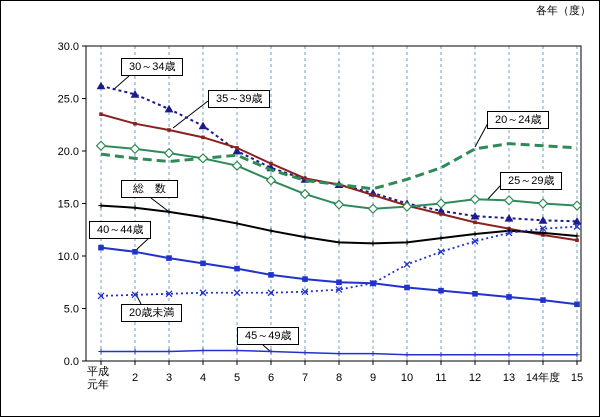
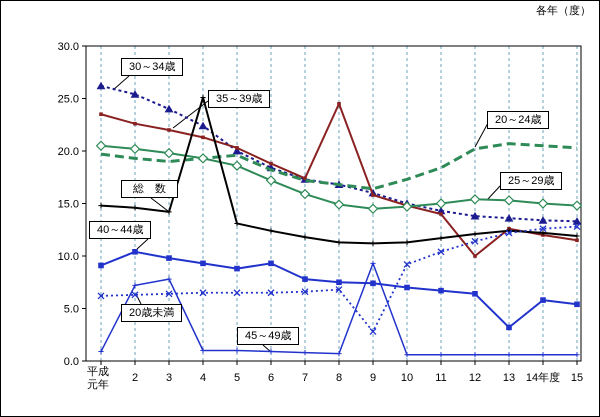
40～44歳/平成元年: 10.8 -> 9.1
45～49歳/2: 0.9 -> 7.2
45～49歳/3: 0.9 -> 7.8
総 数/4: 13.7 -> 25.1
40～44歳/6: 8.2 -> 9.3
35～39歳/8: 16.8 -> 24.5
20歳未満/9: 7.4 -> 2.8
45～49歳/9: 0.7 -> 9.3
35～39歳/12: 13.2 -> 10.0
40～44歳/13: 6.1 -> 3.2
